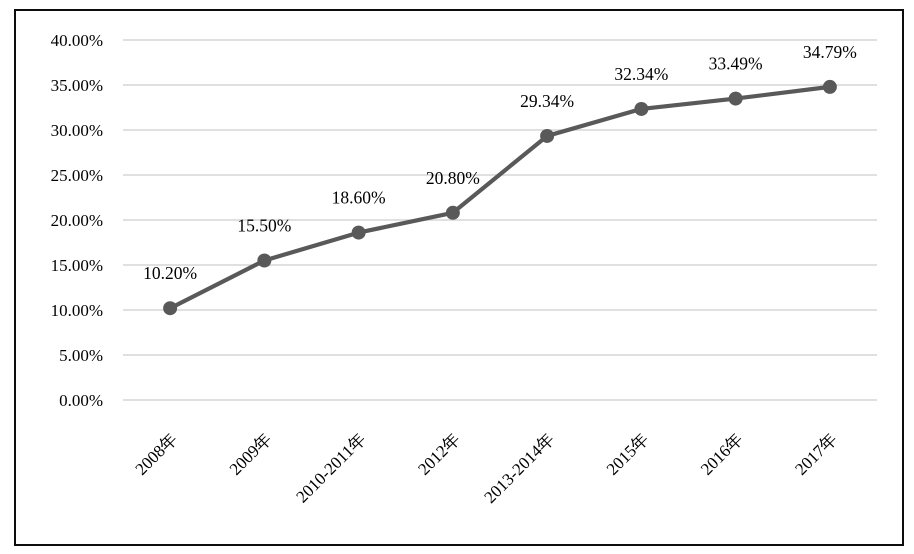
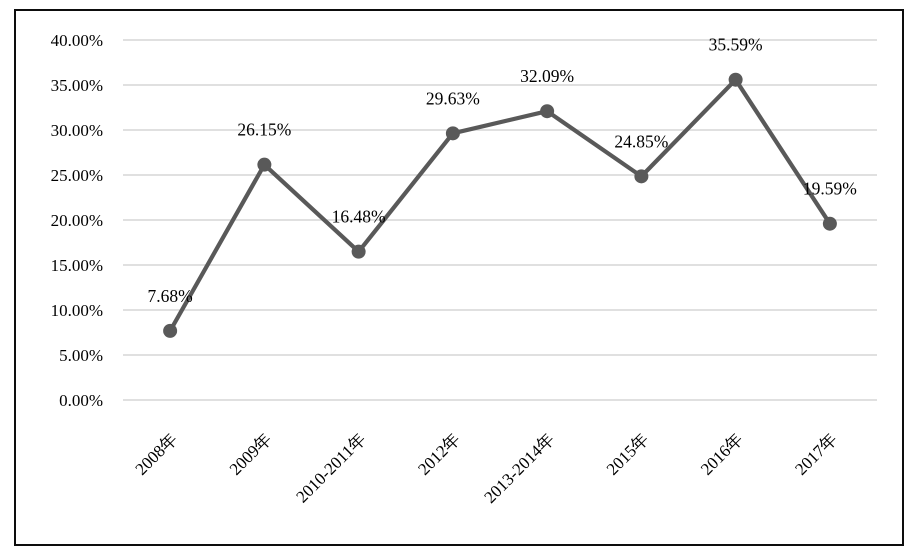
2008年: 10.20% -> 7.68%
2009年: 15.50% -> 26.15%
2010-2011年: 18.60% -> 16.48%
2012年: 20.80% -> 29.63%
2013-2014年: 29.34% -> 32.09%
2015年: 32.34% -> 24.85%
2016年: 33.49% -> 35.59%
2017年: 34.79% -> 19.59%
